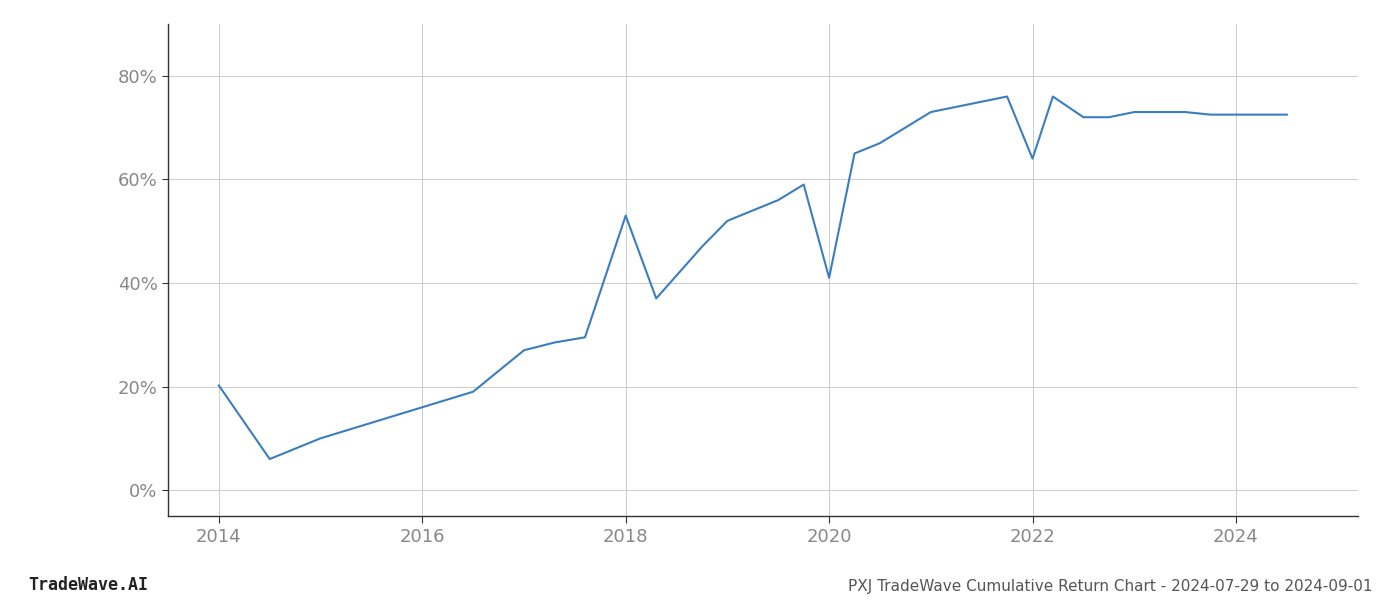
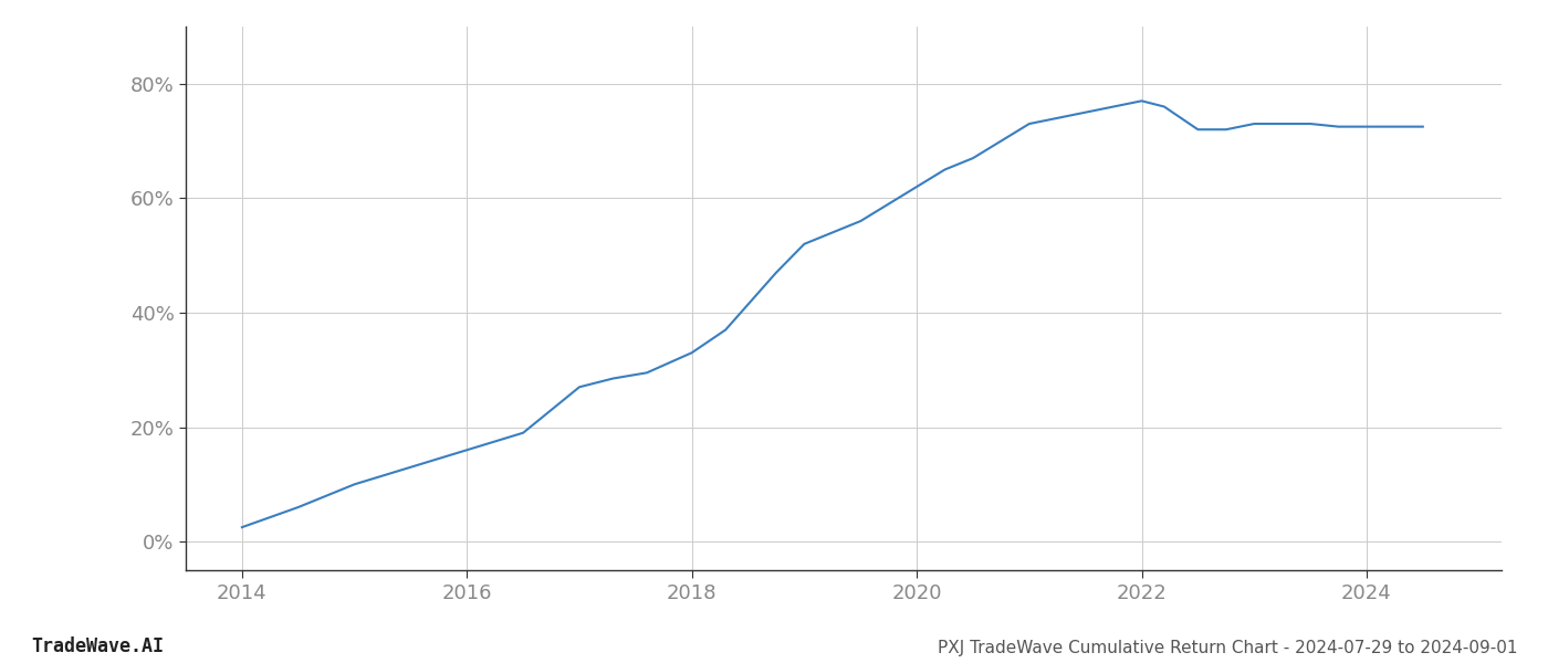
2014: 20.2% -> 2.5%
2018: 53.0% -> 33.0%
2020: 41.0% -> 62.0%
2022: 64.0% -> 77.0%
